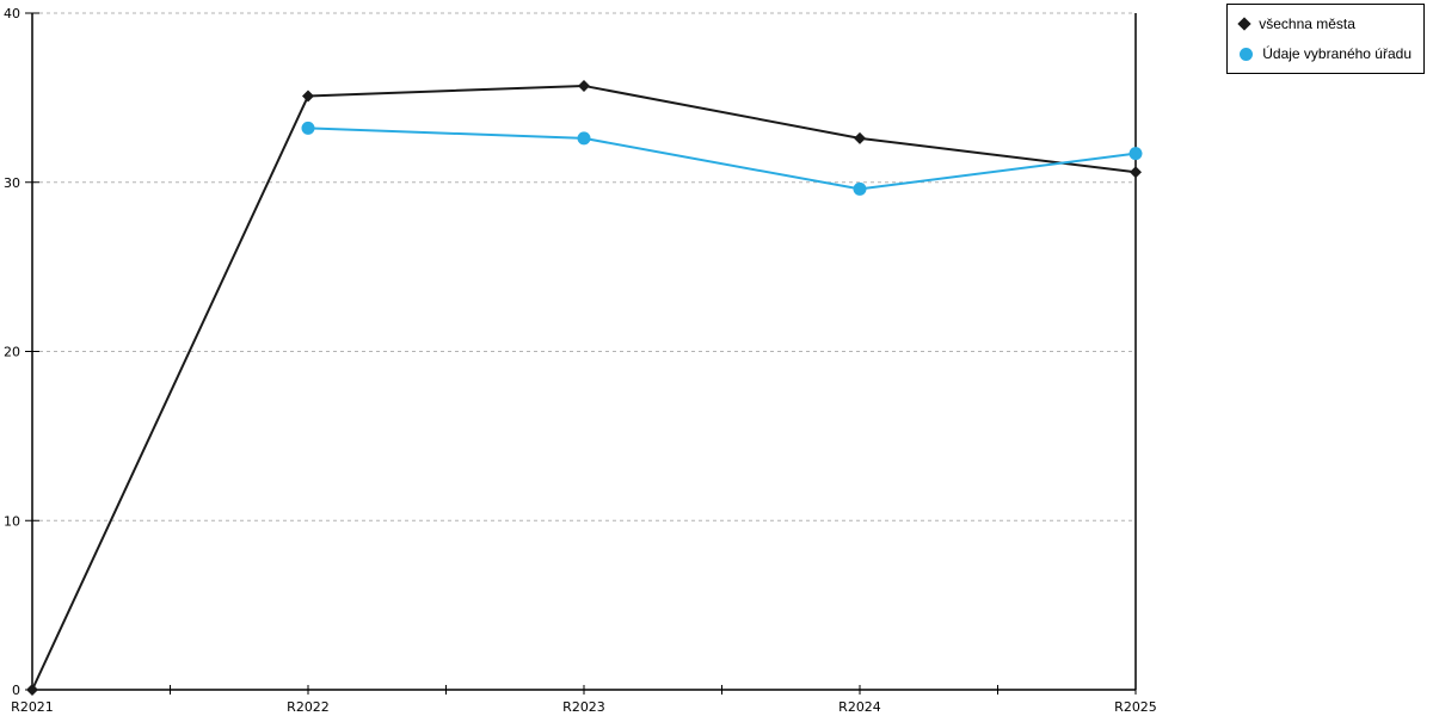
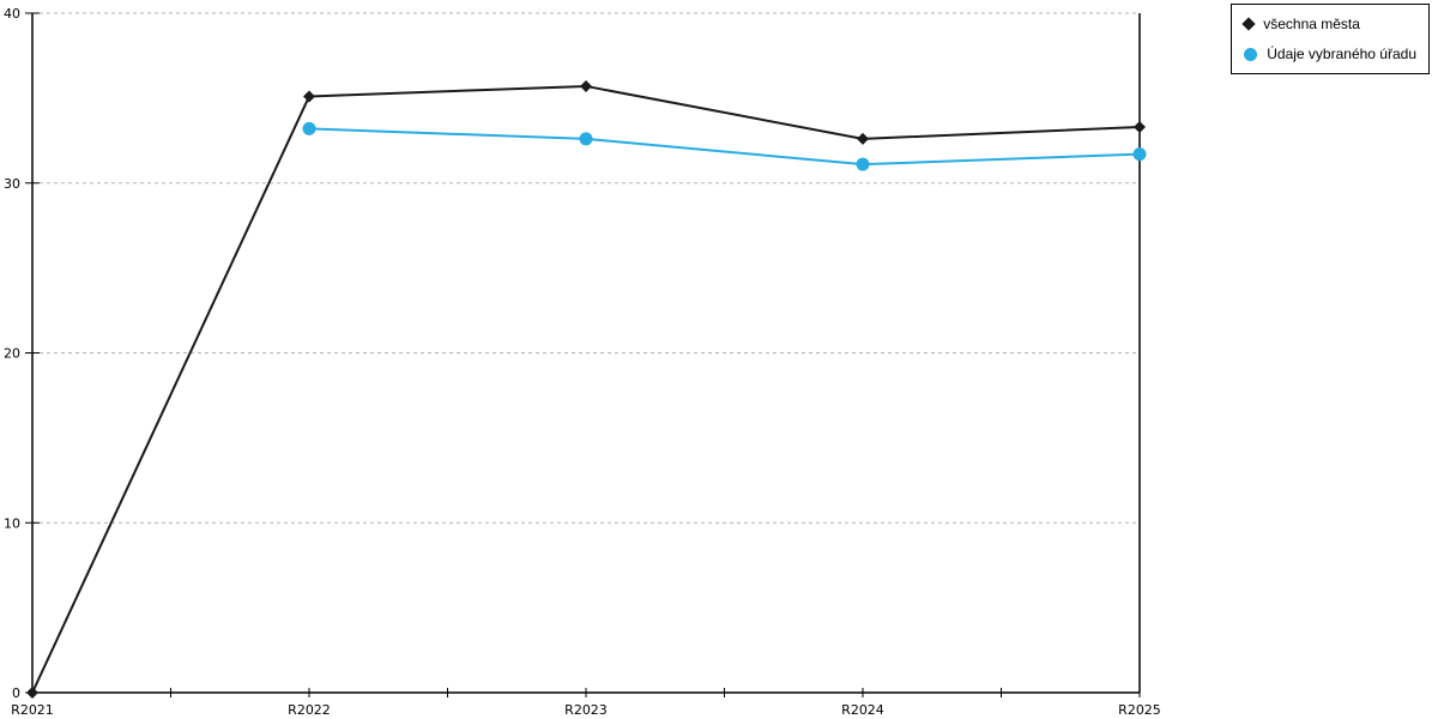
Údaje vybraného úřadu/R2024: 29.6 -> 31.1
všechna města/R2025: 30.6 -> 33.3
